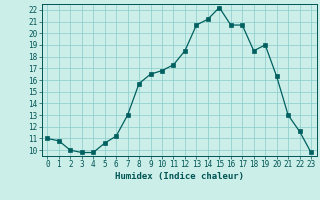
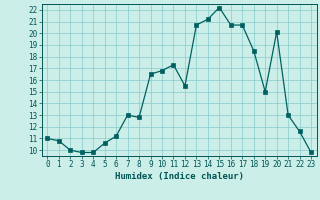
8: 15.7 -> 12.8
12: 18.5 -> 15.5
19: 19.0 -> 15.0
20: 16.3 -> 20.1
